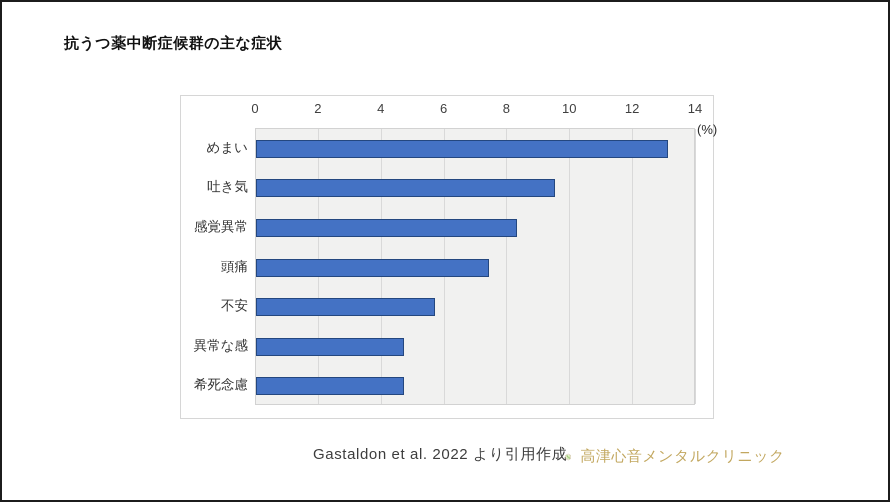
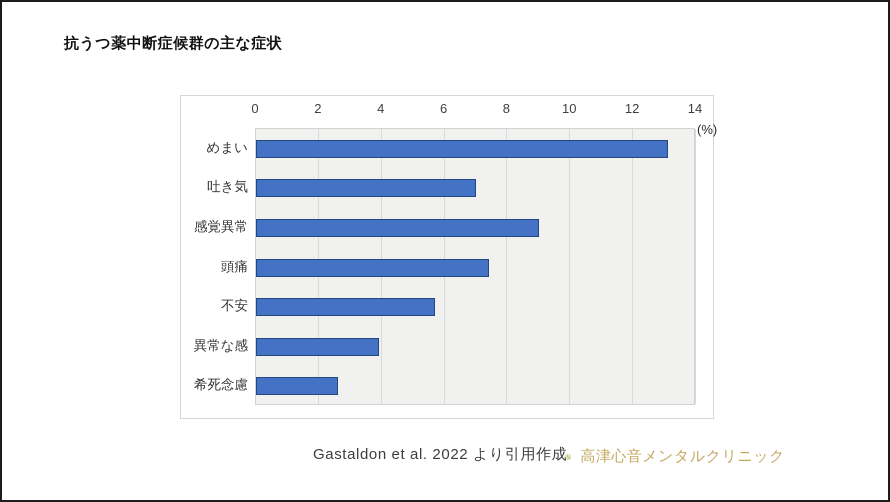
吐き気: 9.5 -> 7.0
感覚異常: 8.3 -> 9.0
異常な感: 4.7 -> 3.9
希死念慮: 4.7 -> 2.6
